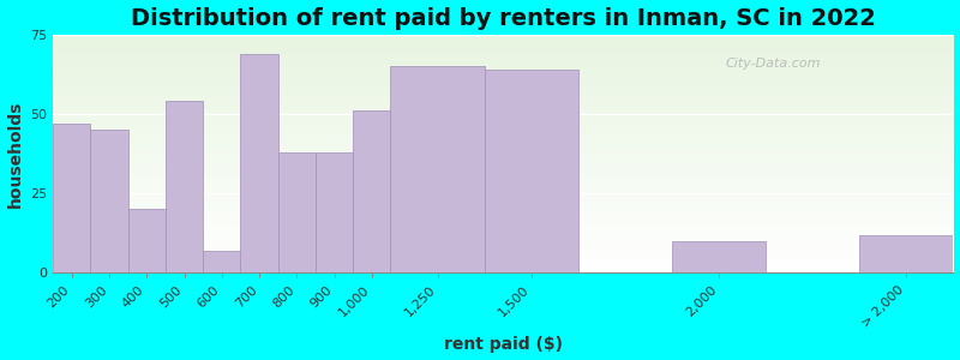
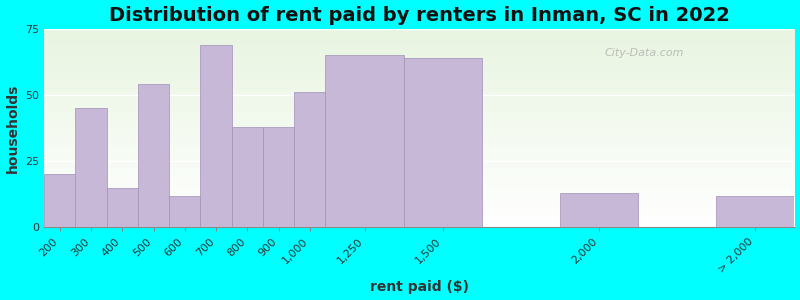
200: 47 -> 20
400: 20 -> 15
600: 7 -> 12
2,000: 10 -> 13
